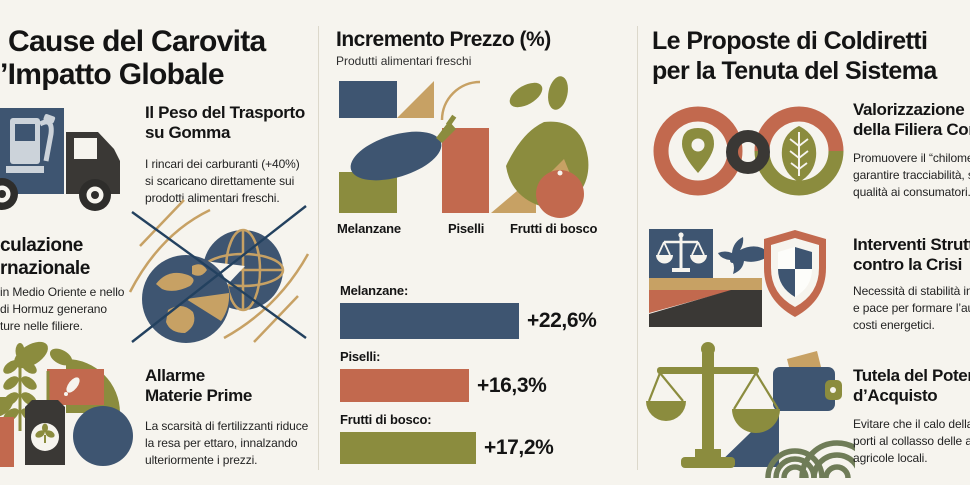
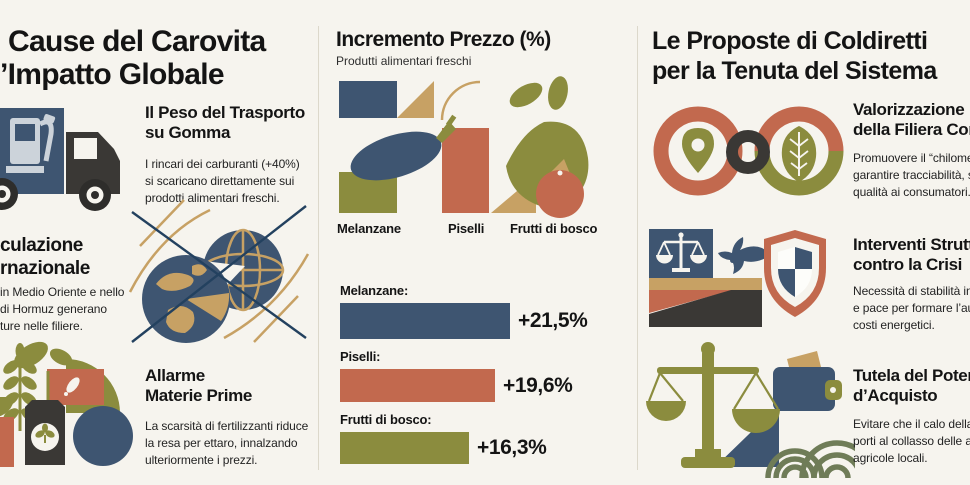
Melanzane:: +22,6% -> +21,5%
Piselli:: +16,3% -> +19,6%
Frutti di bosco:: +17,2% -> +16,3%
